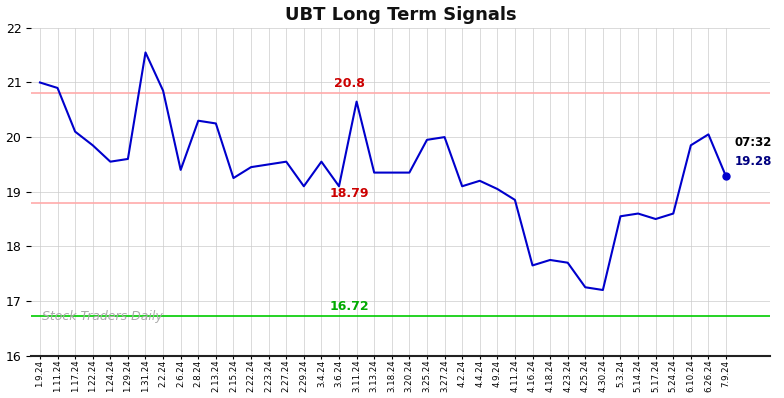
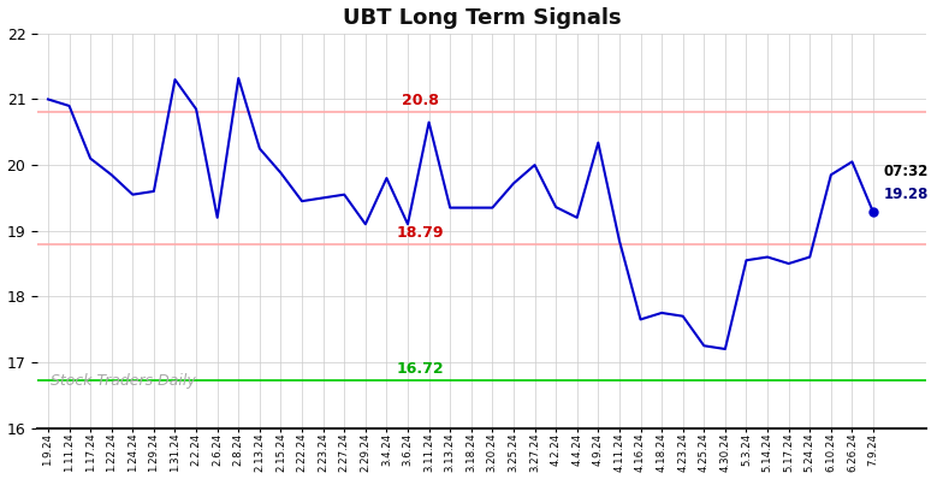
1.31.24: 21.55 -> 21.30
2.6.24: 19.40 -> 19.20
2.8.24: 20.30 -> 21.32
2.15.24: 19.25 -> 19.88
3.4.24: 19.55 -> 19.80
3.25.24: 19.95 -> 19.72
4.2.24: 19.10 -> 19.36
4.9.24: 19.05 -> 20.34
